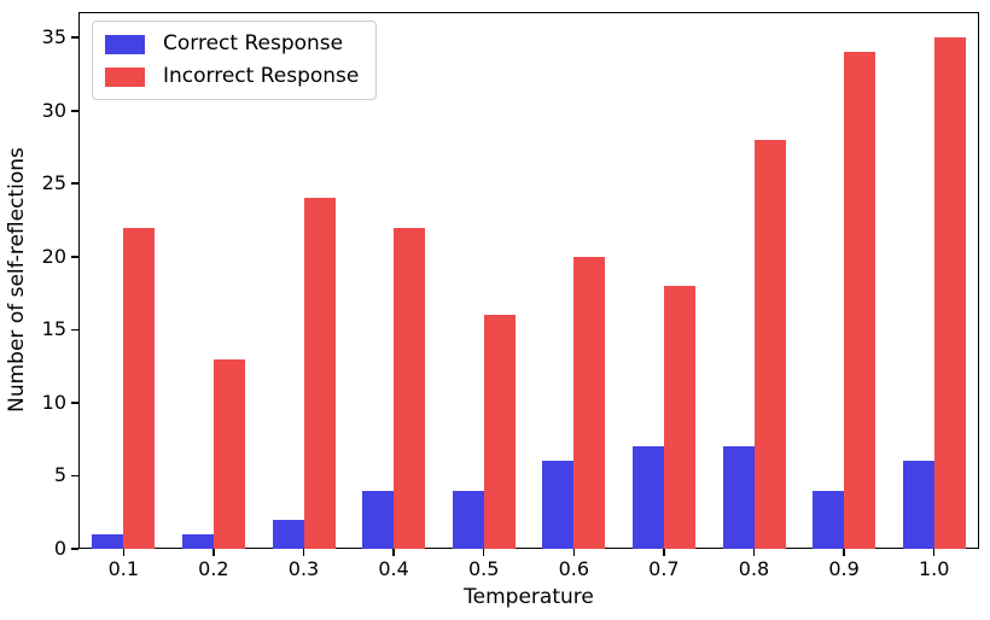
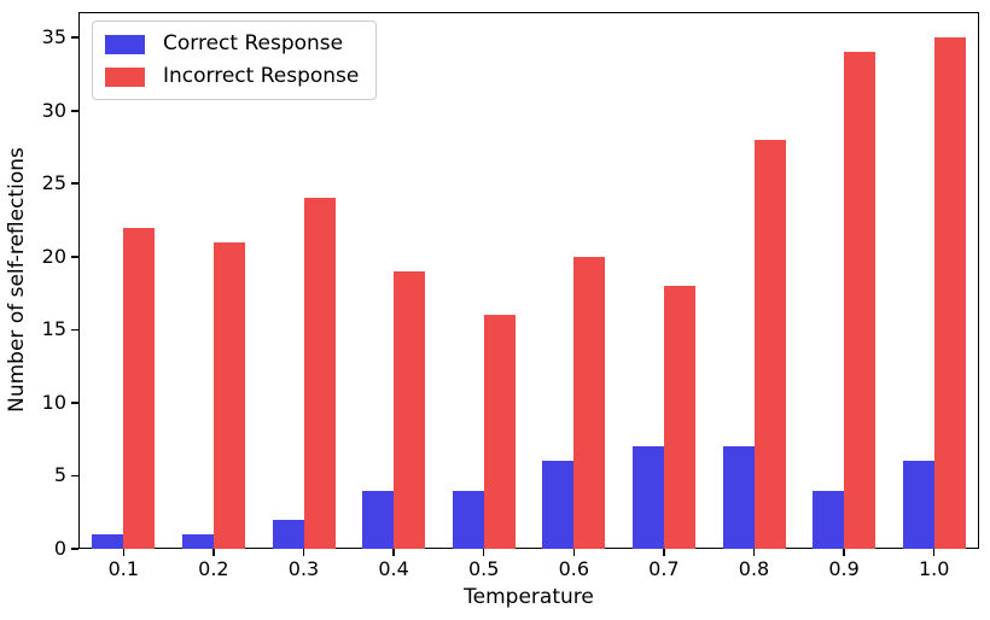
Incorrect Response/0.2: 13 -> 21
Incorrect Response/0.4: 22 -> 19
